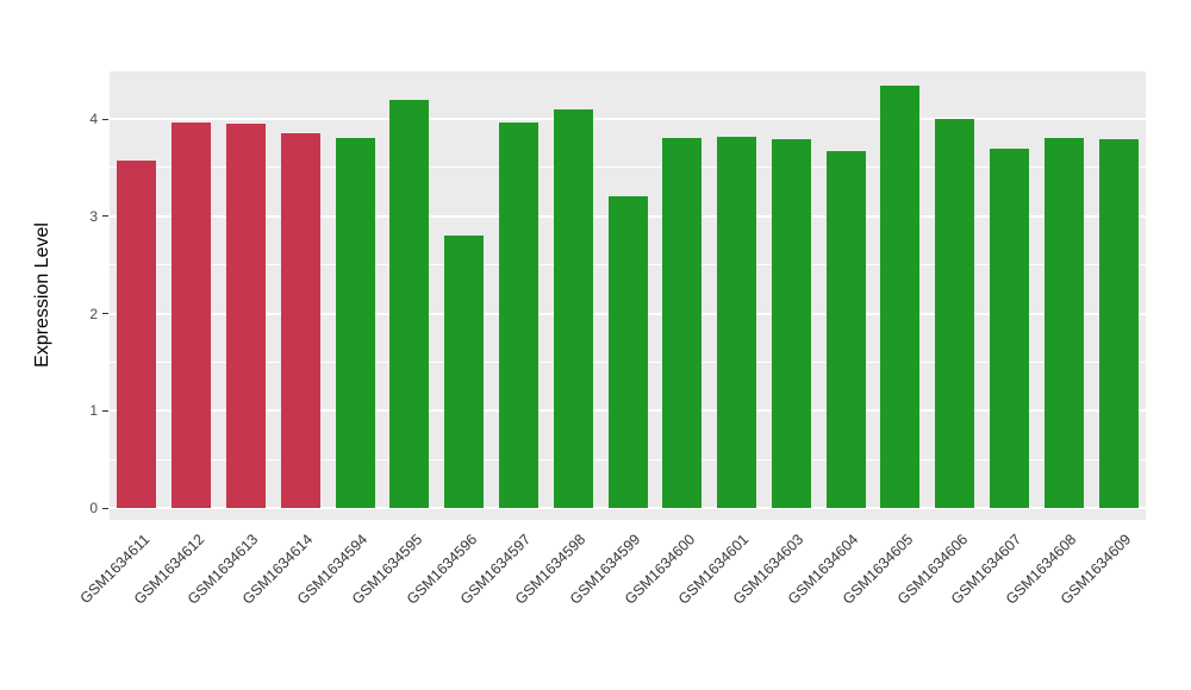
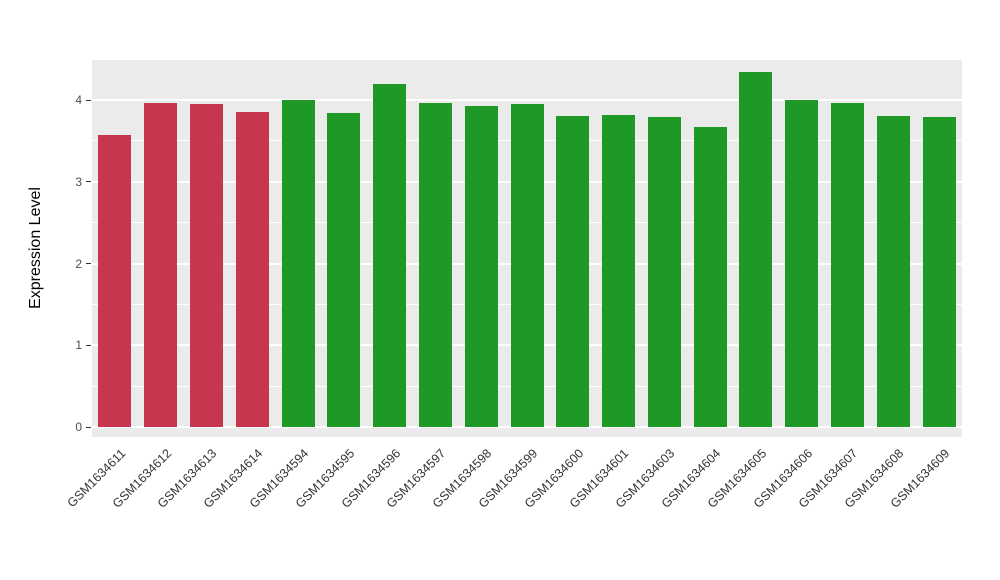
GSM1634594: 3.8 -> 4.0
GSM1634595: 4.2 -> 3.8
GSM1634596: 2.8 -> 4.2
GSM1634598: 4.1 -> 3.9
GSM1634599: 3.2 -> 4.0
GSM1634607: 3.7 -> 4.0
